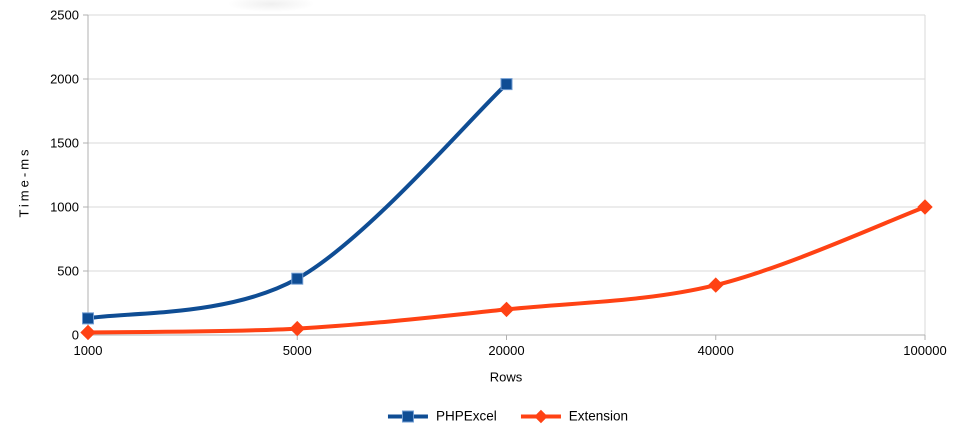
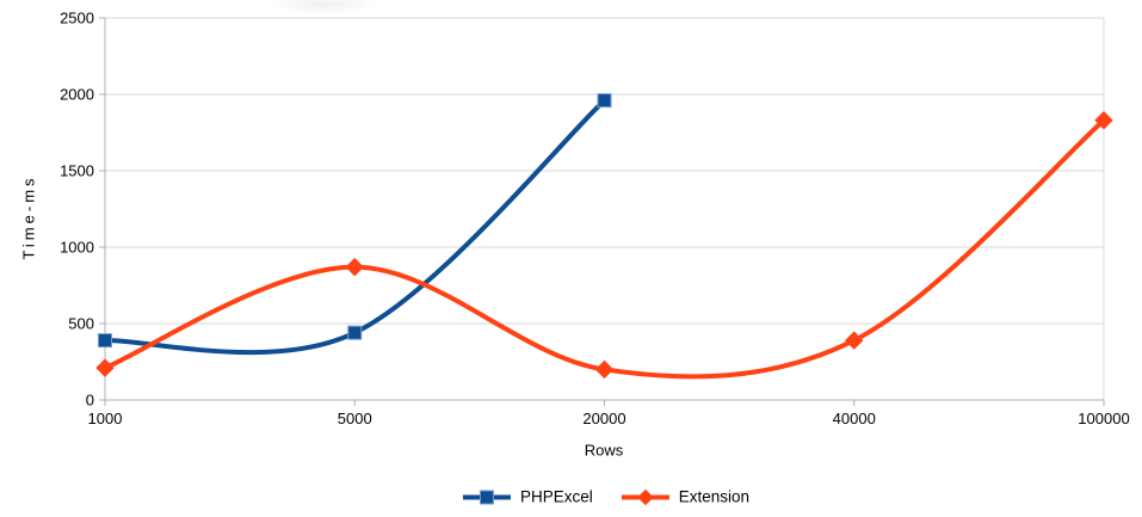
PHPExcel/1000: 130 -> 390
Extension/1000: 20 -> 210
Extension/5000: 50 -> 870
Extension/100000: 1000 -> 1830
